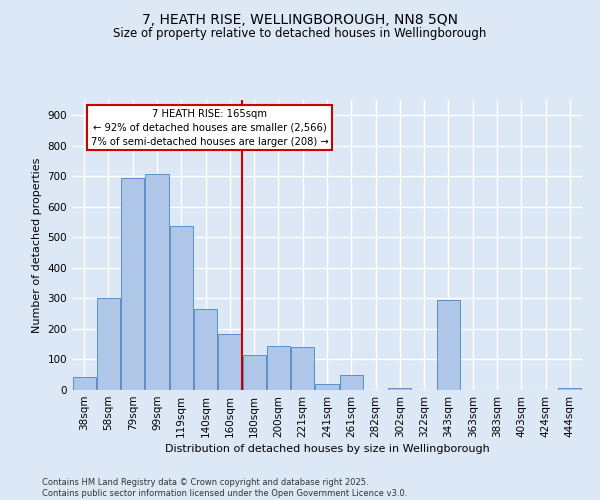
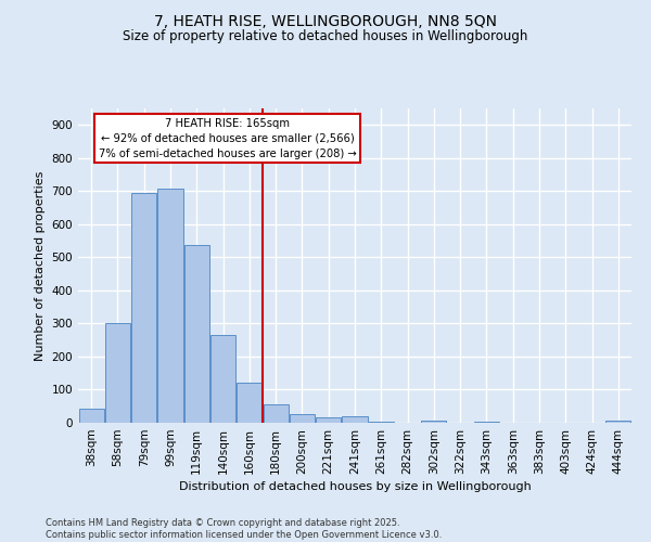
160sqm: 185 -> 122
180sqm: 115 -> 57
200sqm: 145 -> 27
221sqm: 140 -> 18
261sqm: 50 -> 4
343sqm: 295 -> 3
